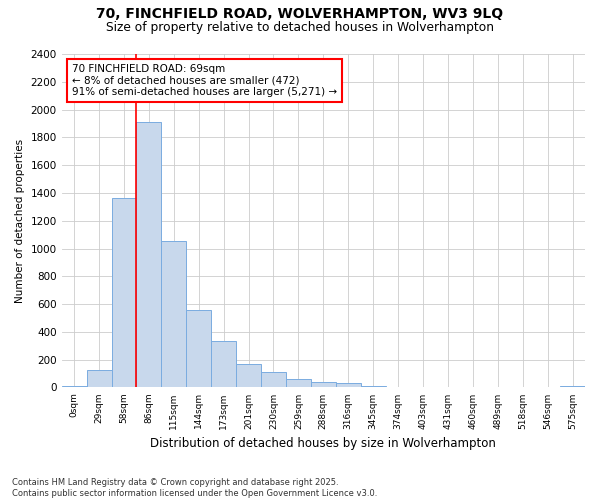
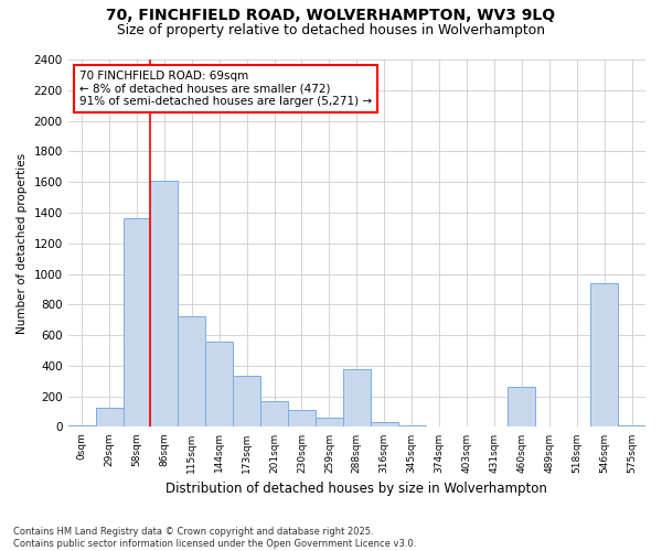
86sqm: 1910 -> 1610
115sqm: 1060 -> 720
288sqm: 40 -> 380
460sqm: 0 -> 260
546sqm: 0 -> 940
